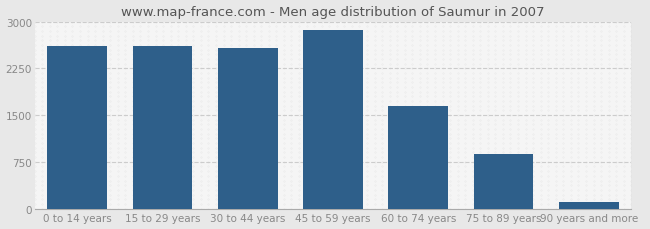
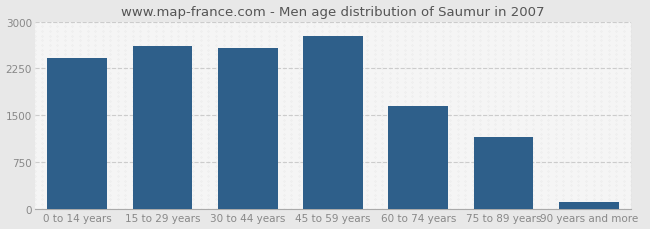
0 to 14 years: 2600 -> 2420
45 to 59 years: 2870 -> 2760
75 to 89 years: 870 -> 1140
